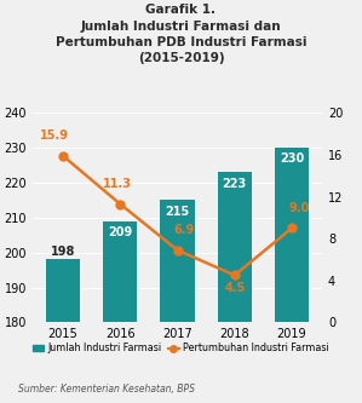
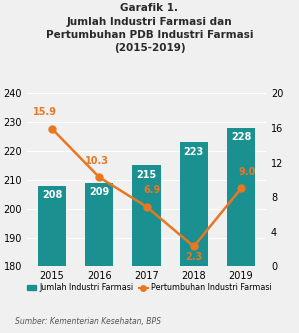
Jumlah Industri Farmasi/2015: 198 -> 208
Pertumbuhan Industri Farmasi/2016: 11.3 -> 10.3
Pertumbuhan Industri Farmasi/2018: 4.5 -> 2.3
Jumlah Industri Farmasi/2019: 230 -> 228
